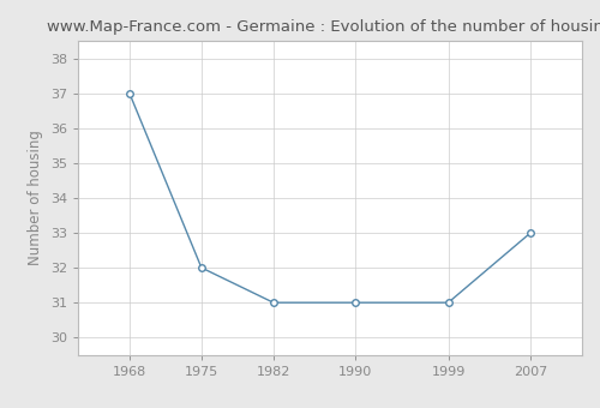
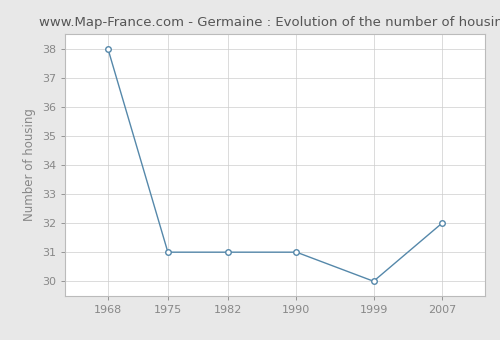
1968: 37 -> 38
1975: 32 -> 31
1999: 31 -> 30
2007: 33 -> 32
